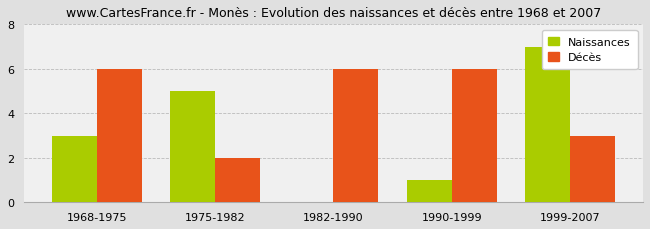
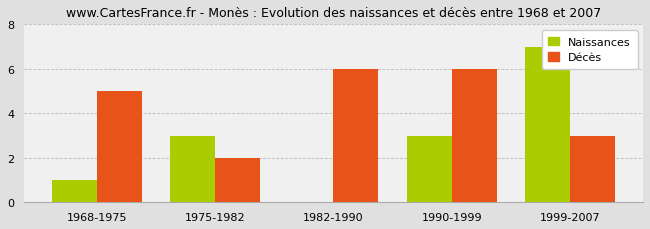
Naissances/1968-1975: 3 -> 1
Décès/1968-1975: 6 -> 5
Naissances/1975-1982: 5 -> 3
Naissances/1990-1999: 1 -> 3
